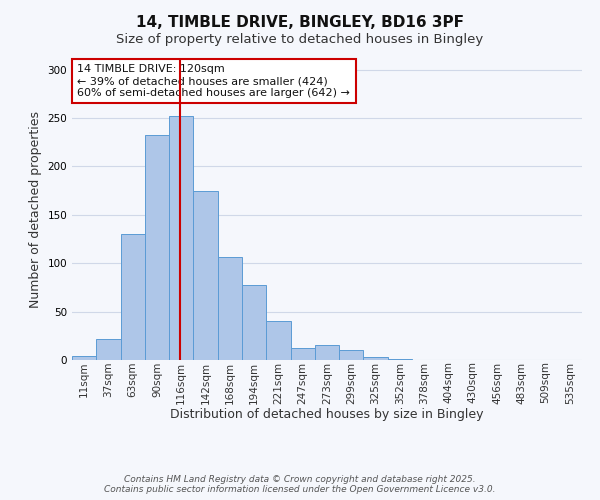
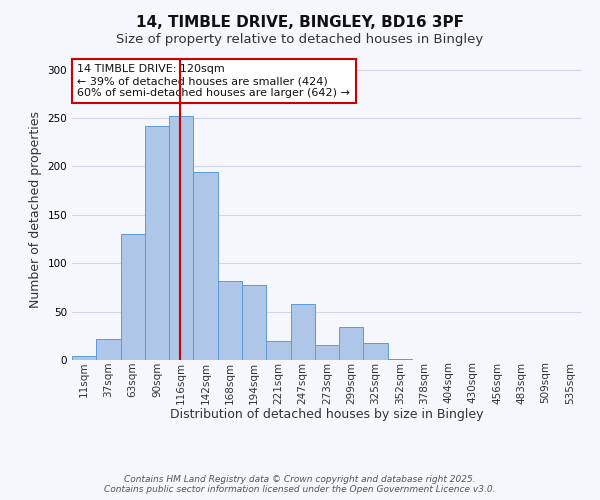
90sqm: 232 -> 242
142sqm: 175 -> 194
168sqm: 106 -> 82
221sqm: 40 -> 20
247sqm: 12 -> 58
299sqm: 10 -> 34
325sqm: 3 -> 18
